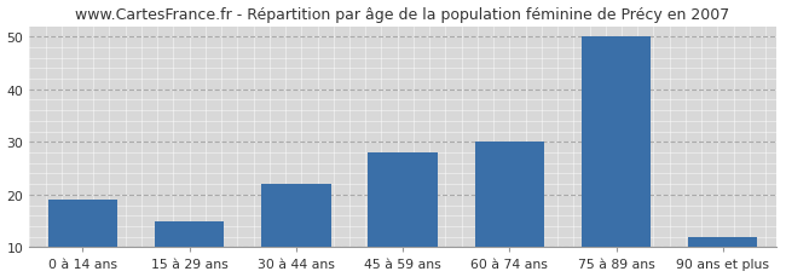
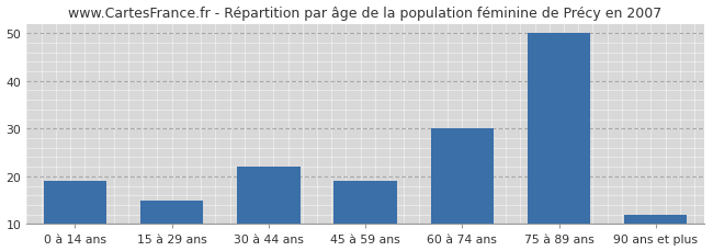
45 à 59 ans: 28 -> 19
